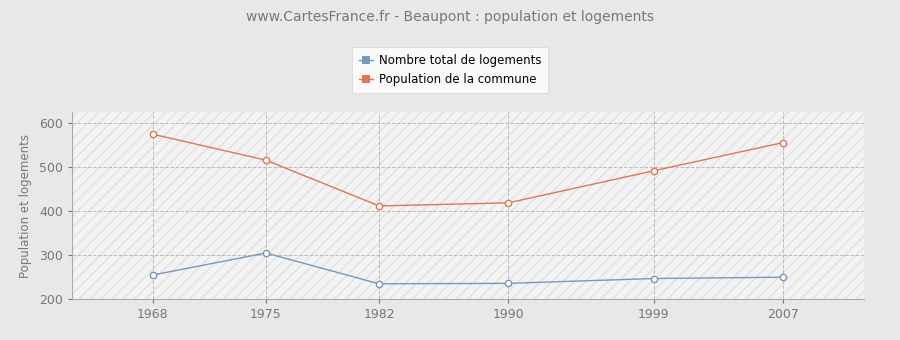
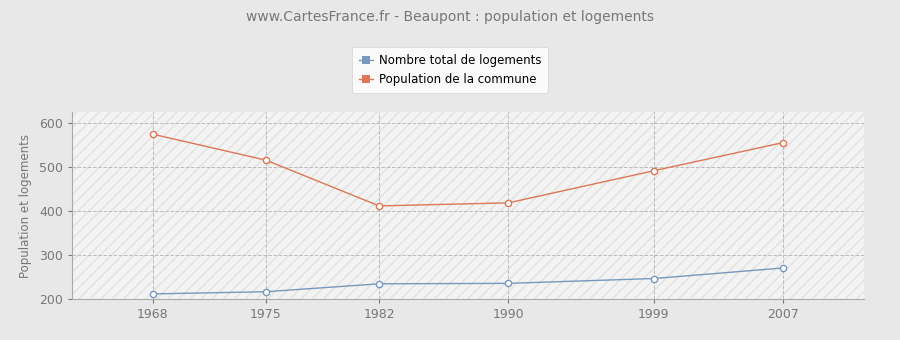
Nombre total de logements/1968: 255 -> 212
Nombre total de logements/1975: 305 -> 217
Nombre total de logements/2007: 250 -> 271
